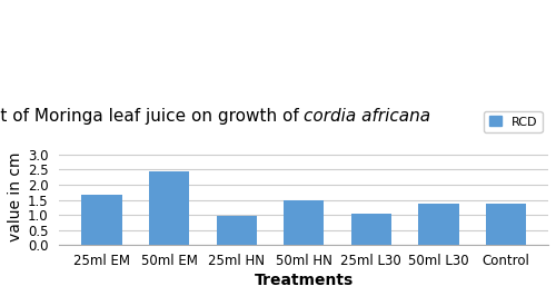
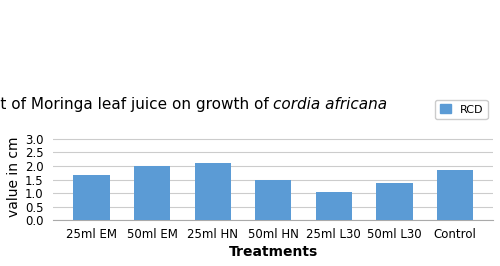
50ml EM: 2.44 -> 2.00
25ml HN: 0.96 -> 2.10
Control: 1.37 -> 1.85
